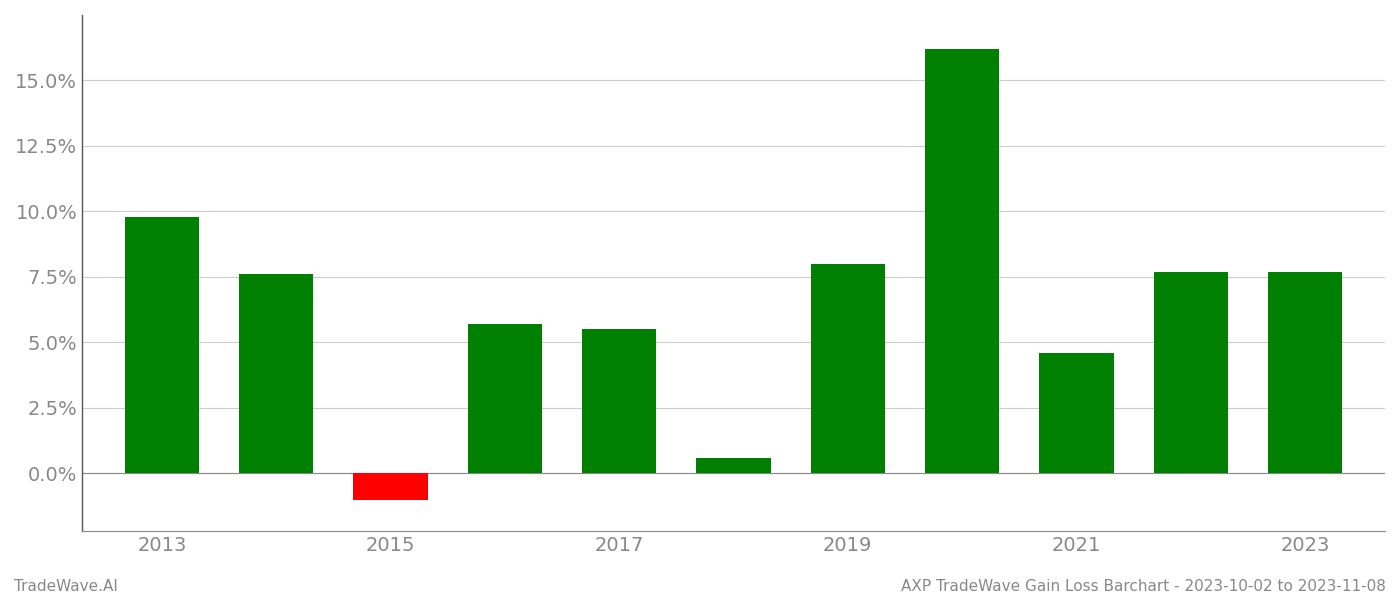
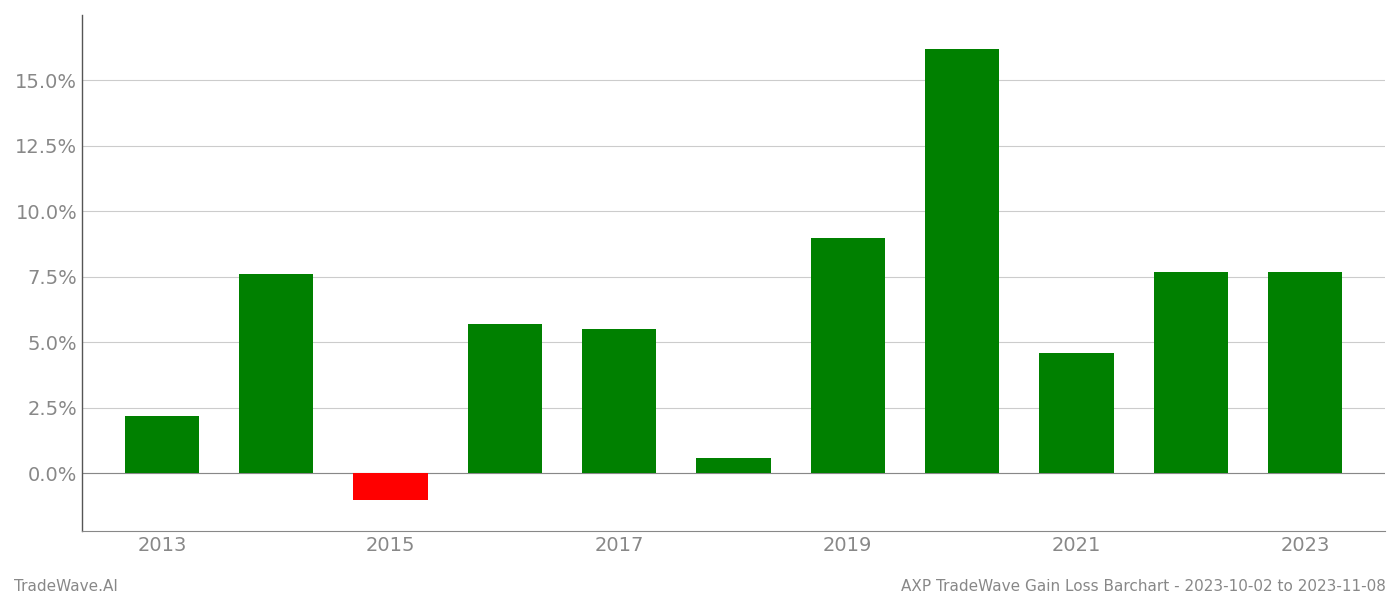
2013: 9.8% -> 2.2%
2019: 8.0% -> 9.0%
